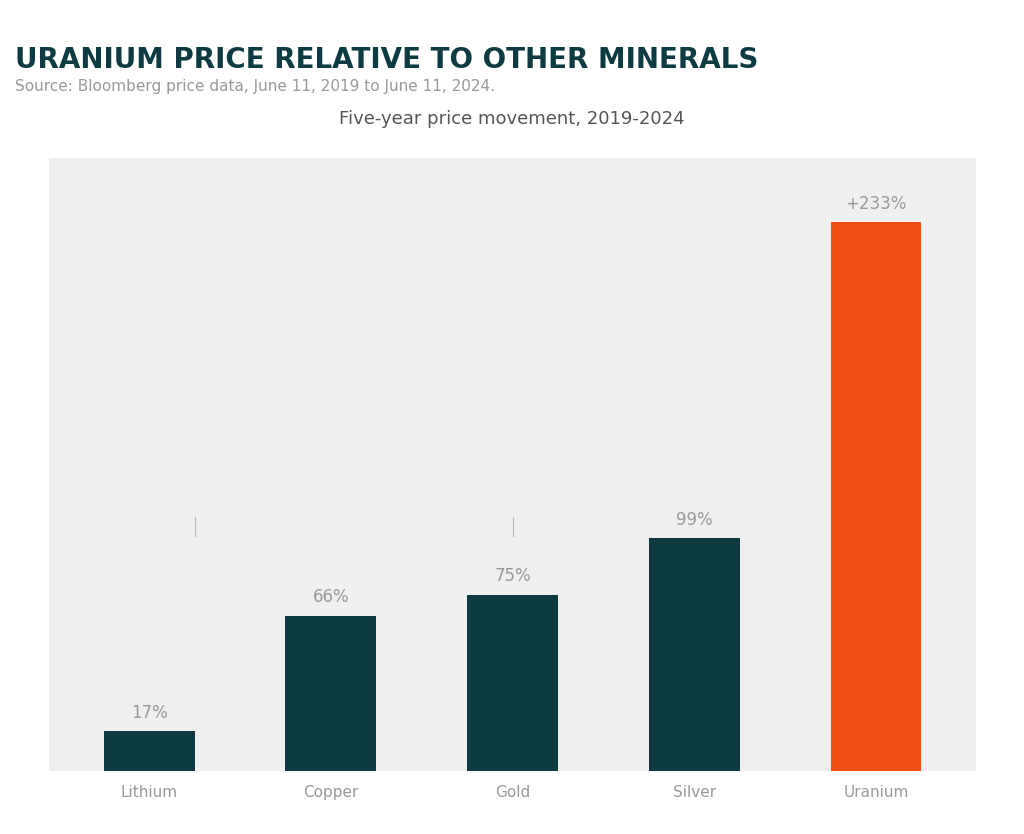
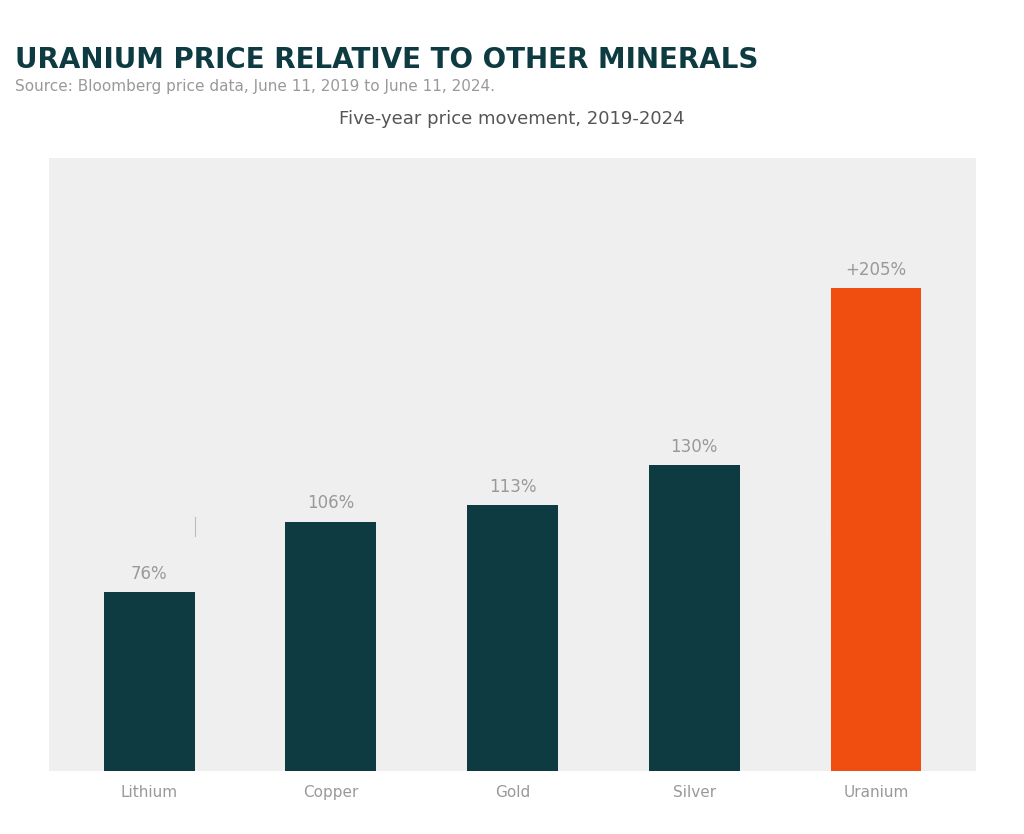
Lithium: 17% -> 76%
Copper: 66% -> 106%
Gold: 75% -> 113%
Silver: 99% -> 130%
Uranium: +233% -> +205%
